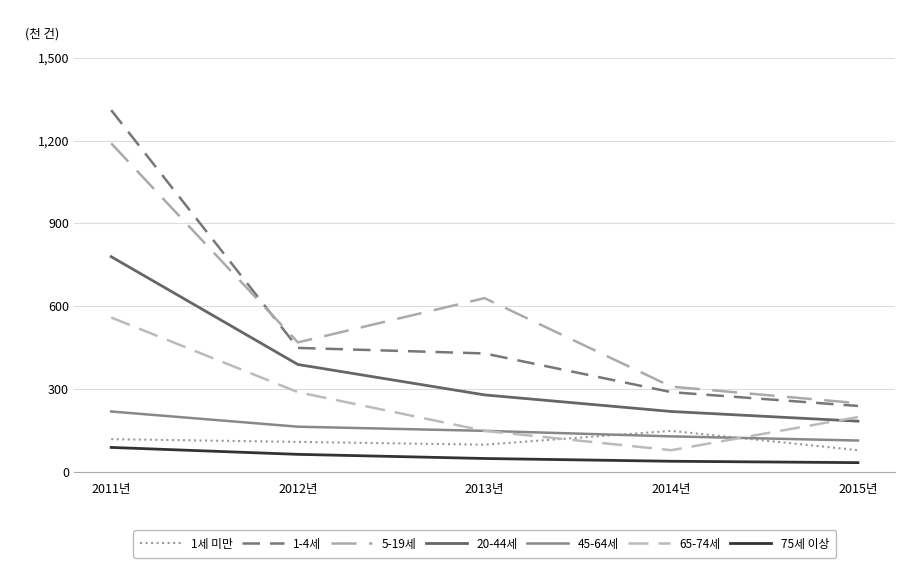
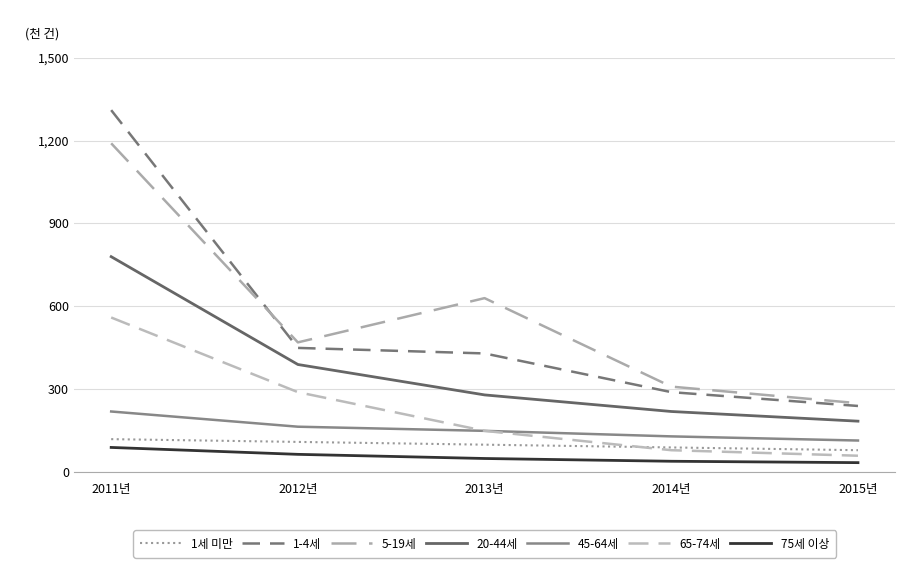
1세 미만/2014년: 150 -> 90
65-74세/2015년: 200 -> 60
